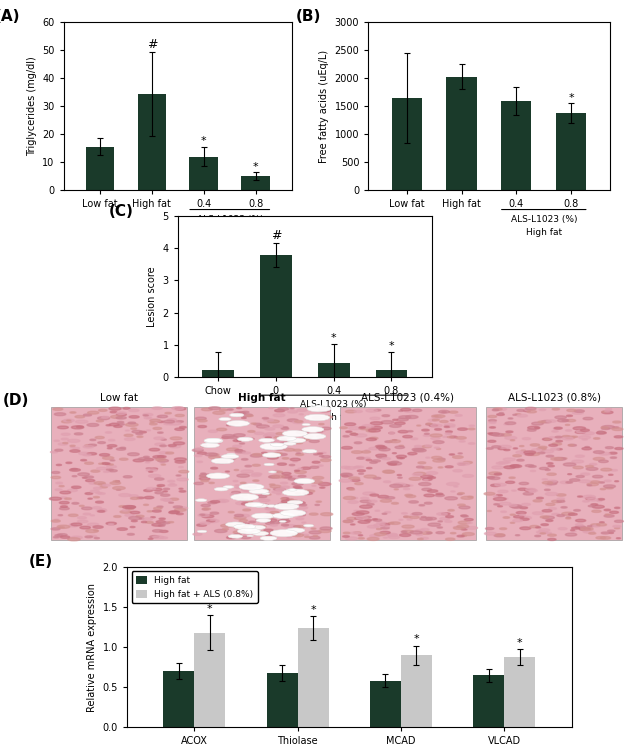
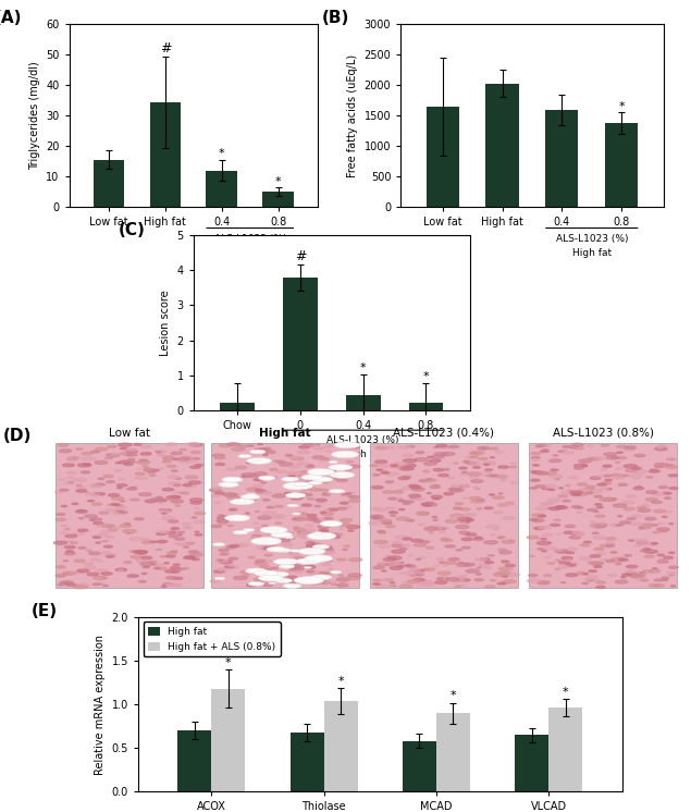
High fat + ALS (0.8%)/Thiolase: 1.24 -> 1.04
High fat + ALS (0.8%)/VLCAD: 0.88 -> 0.96
